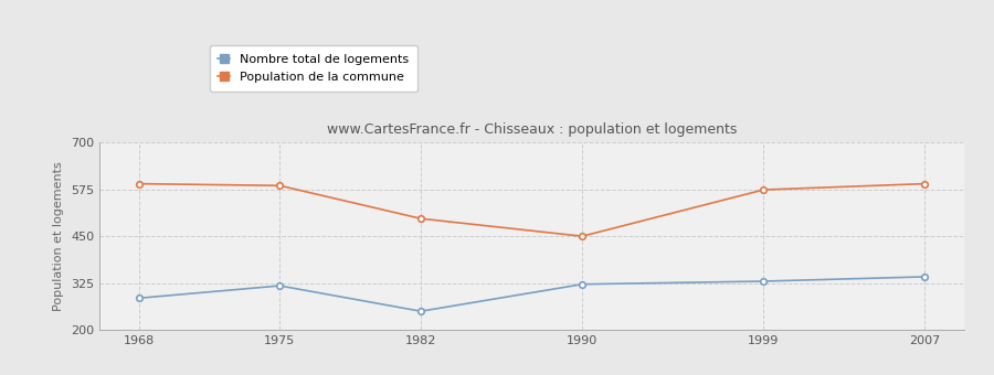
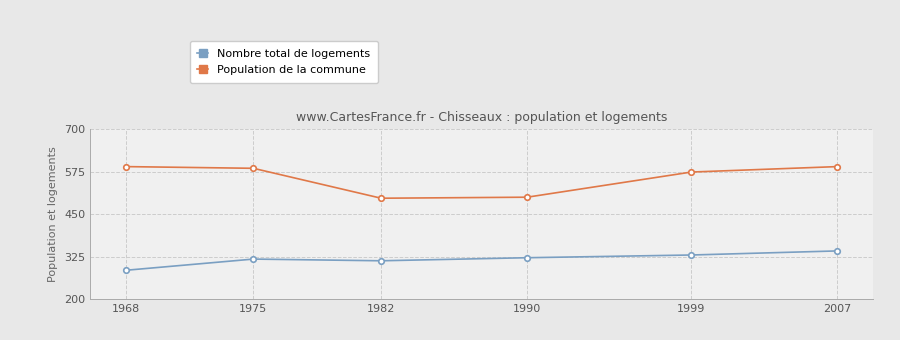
Nombre total de logements/1982: 250 -> 313
Population de la commune/1990: 450 -> 500
